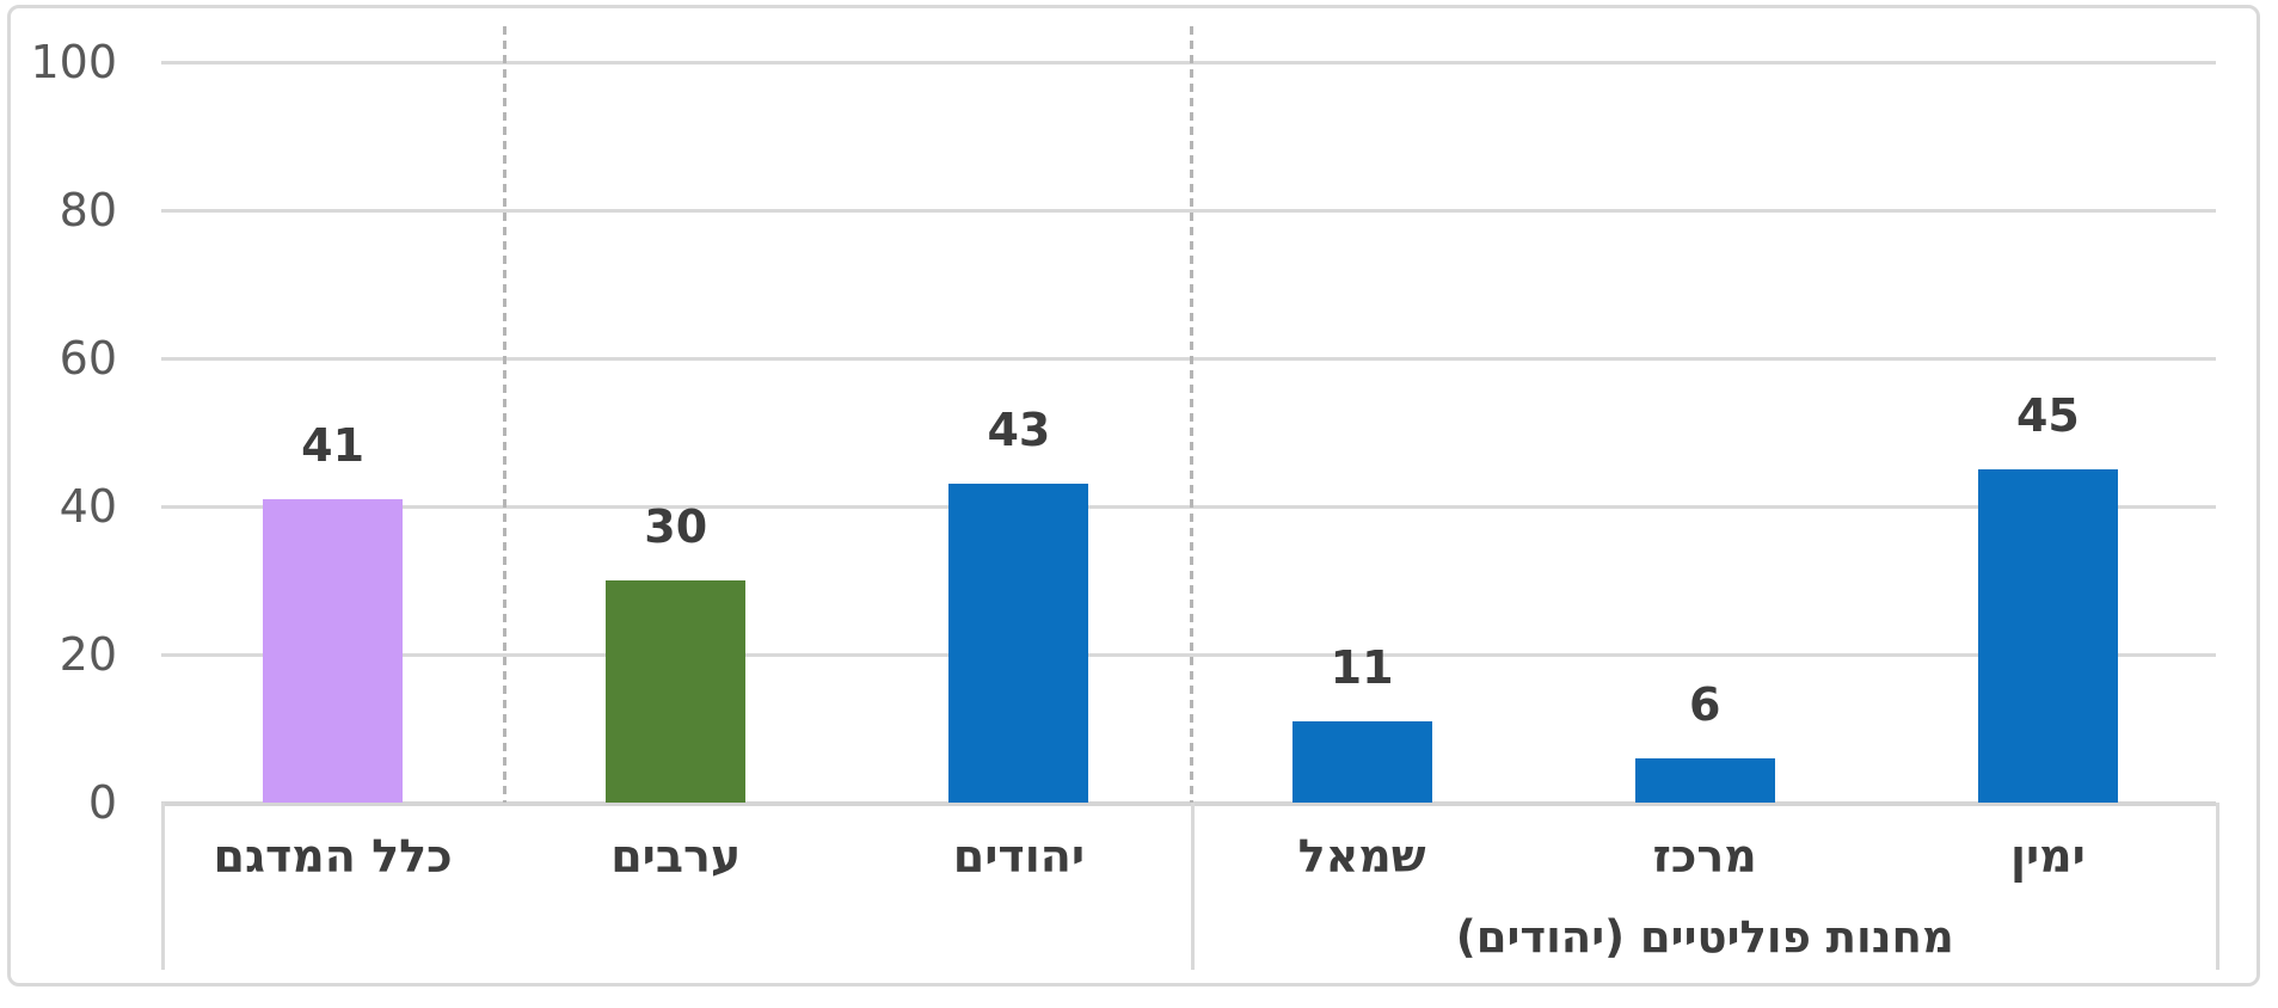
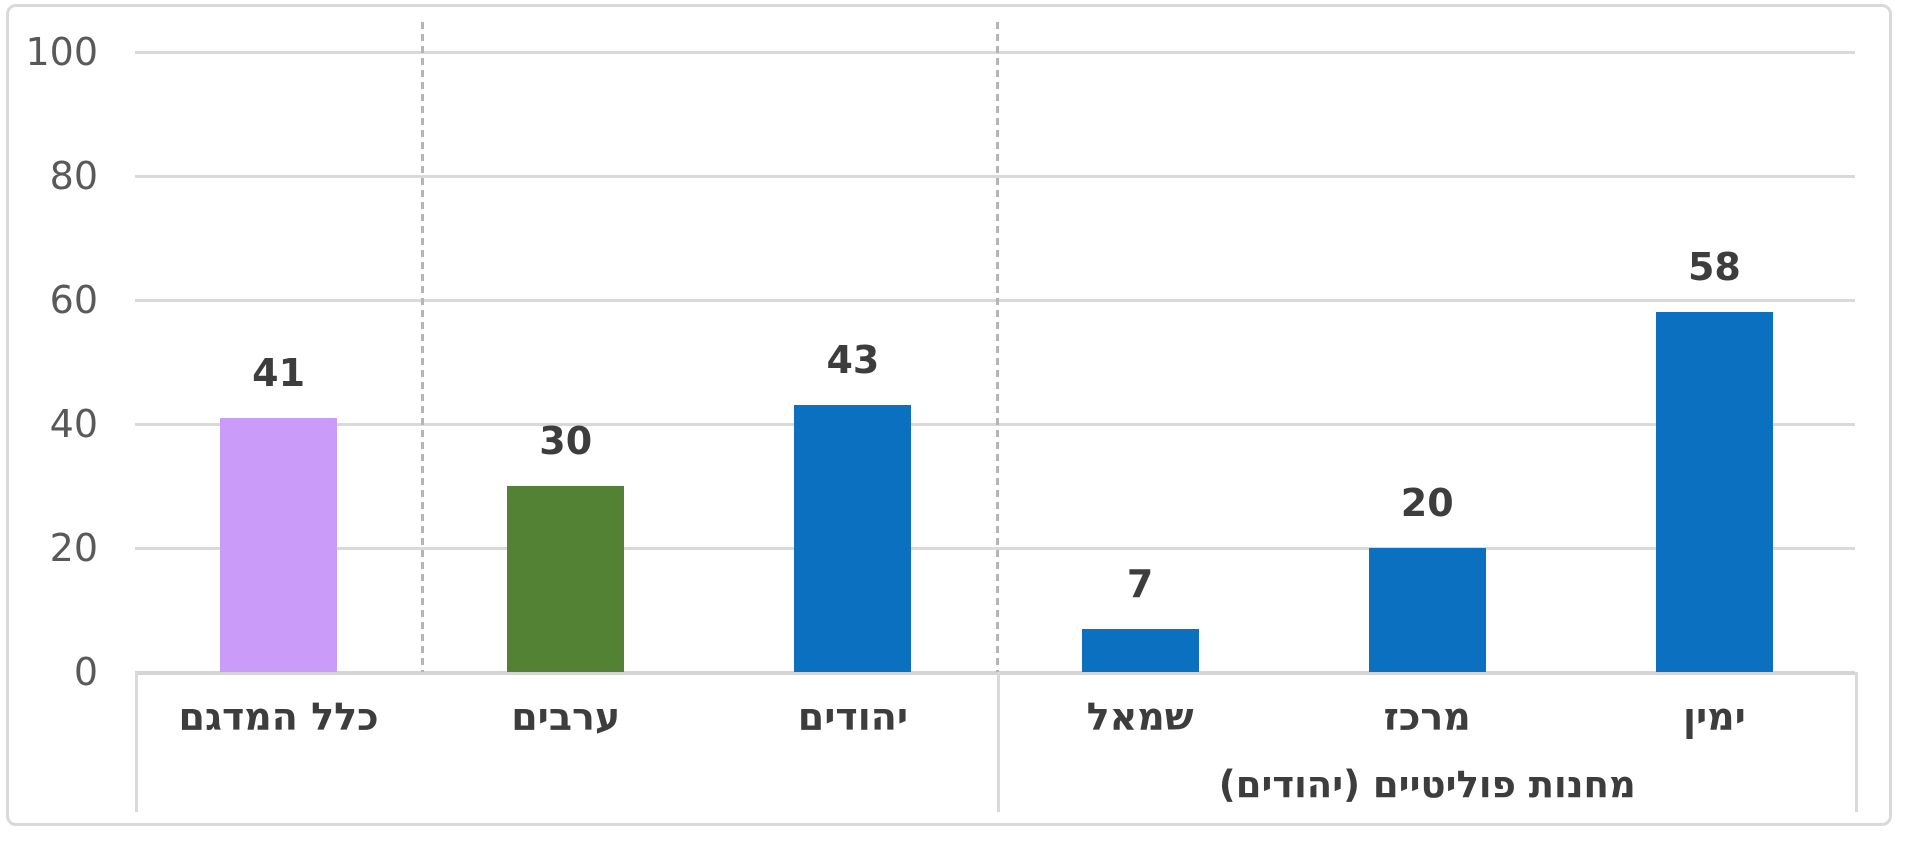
שמאל: 11 -> 7
מרכז: 6 -> 20
ימין: 45 -> 58
